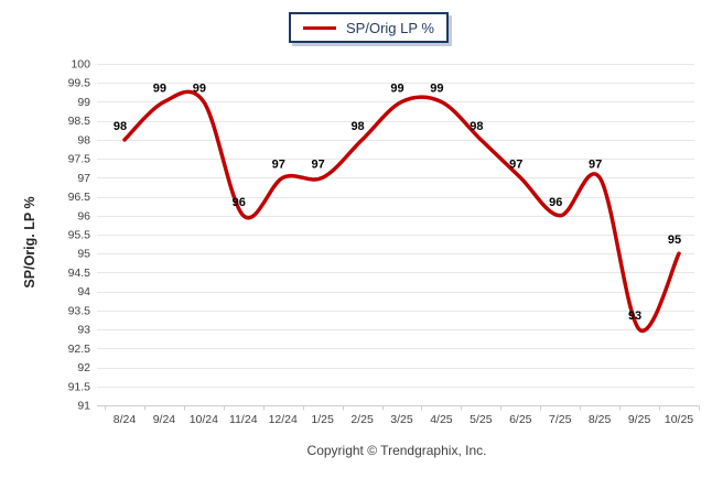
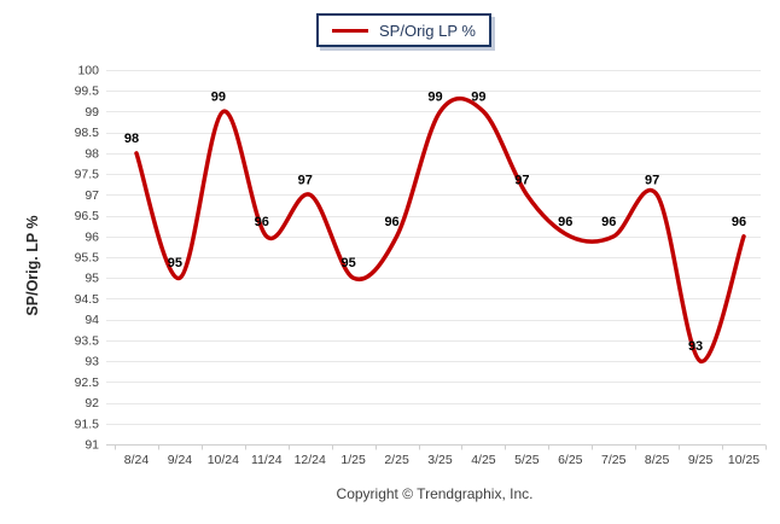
9/24: 99 -> 95
1/25: 97 -> 95
2/25: 98 -> 96
5/25: 98 -> 97
6/25: 97 -> 96
10/25: 95 -> 96
